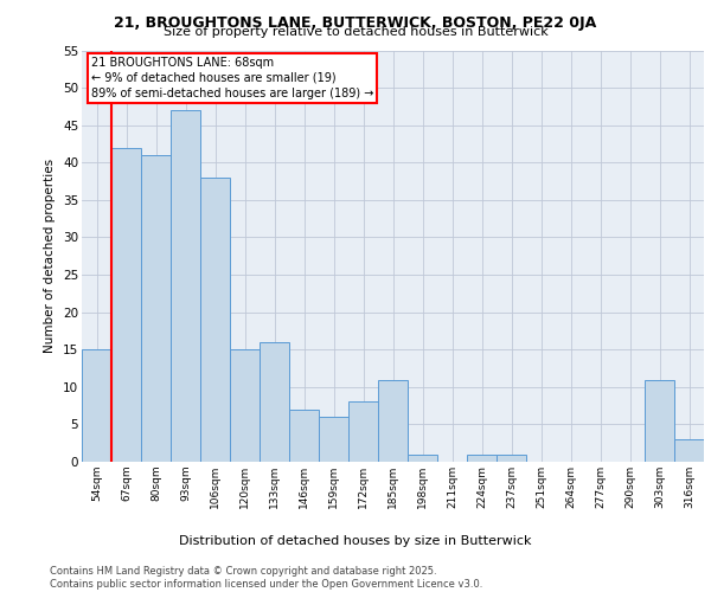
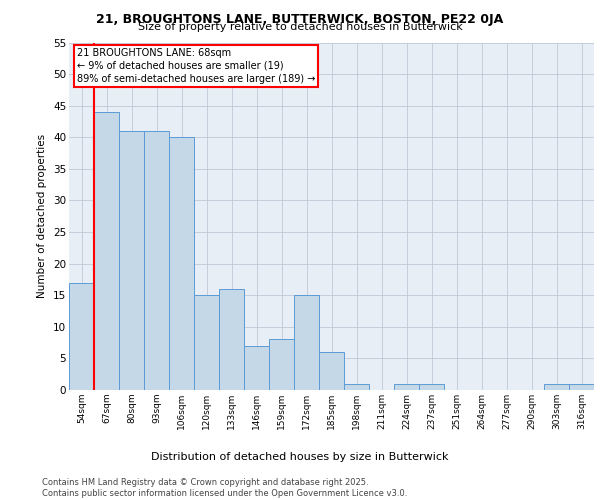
54sqm: 15 -> 17
67sqm: 42 -> 44
93sqm: 47 -> 41
106sqm: 38 -> 40
159sqm: 6 -> 8
172sqm: 8 -> 15
185sqm: 11 -> 6
303sqm: 11 -> 1
316sqm: 3 -> 1
